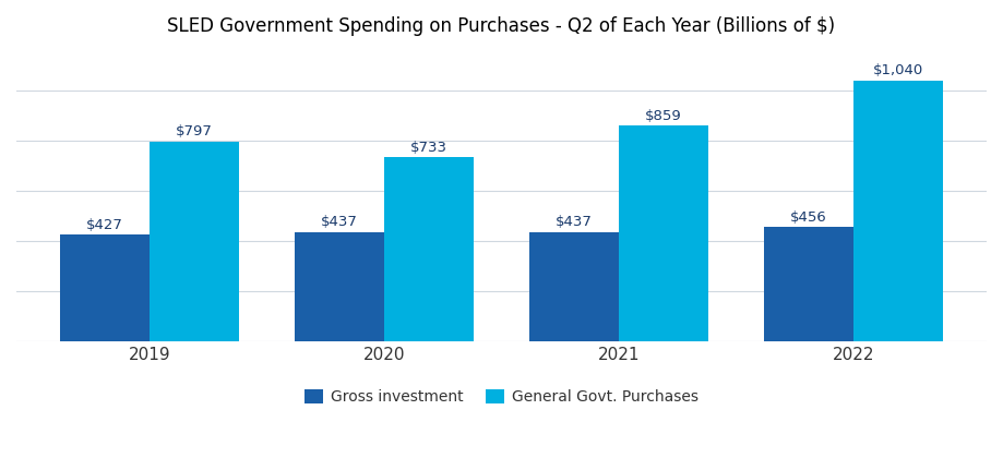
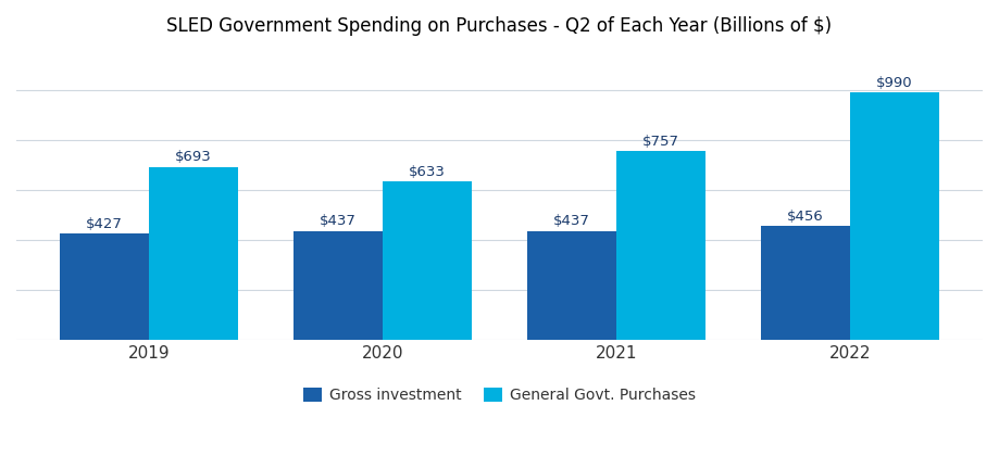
General Govt. Purchases/2019: $797 -> $693
General Govt. Purchases/2020: $733 -> $633
General Govt. Purchases/2021: $859 -> $757
General Govt. Purchases/2022: $1,040 -> $990
